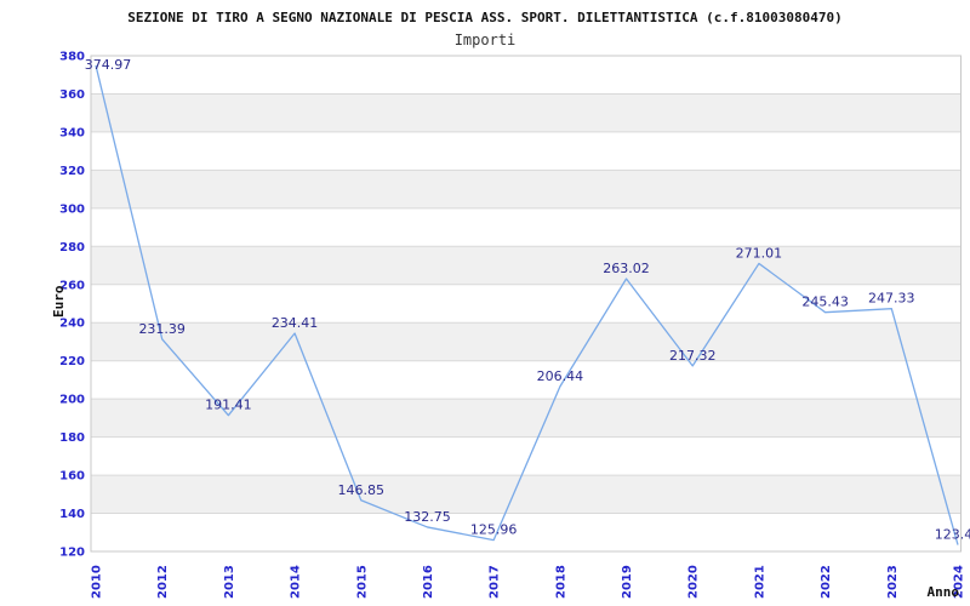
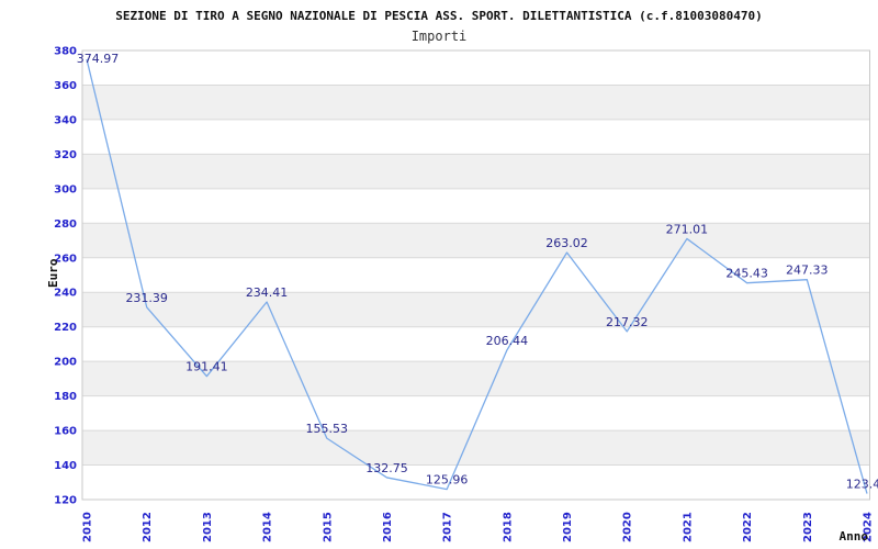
2015: 146.85 -> 155.53
